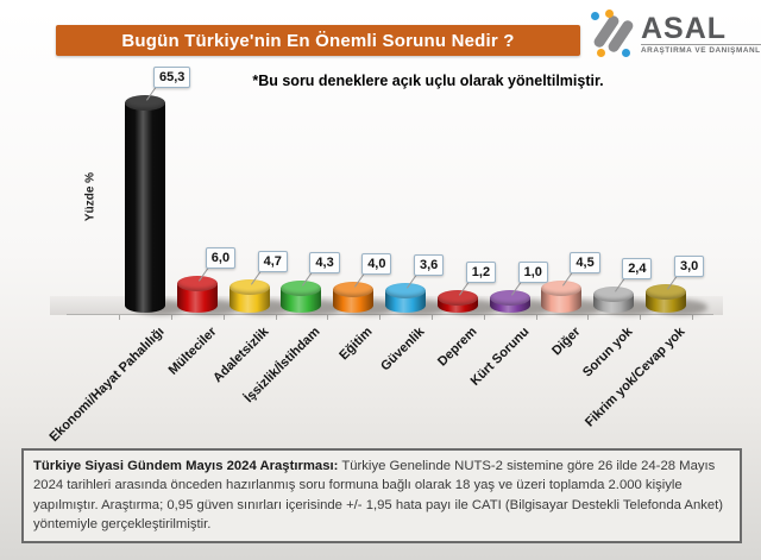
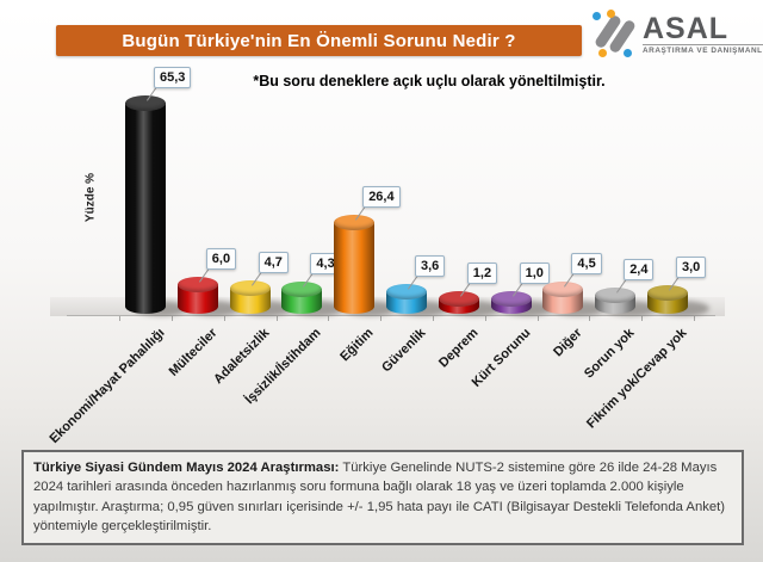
Eğitim: 4,0 -> 26,4
